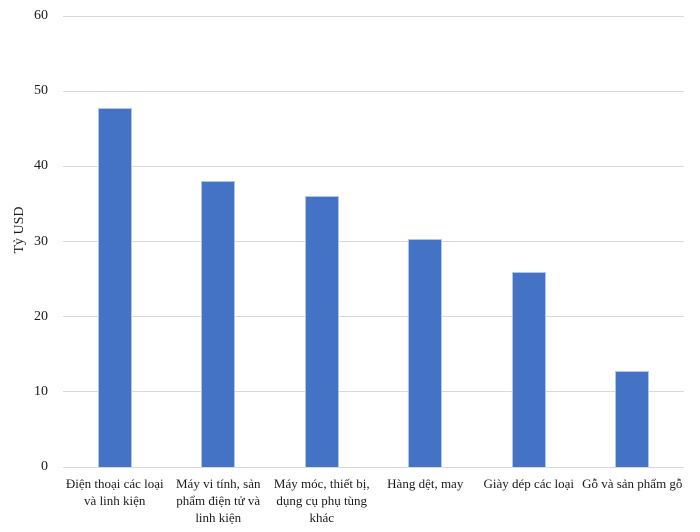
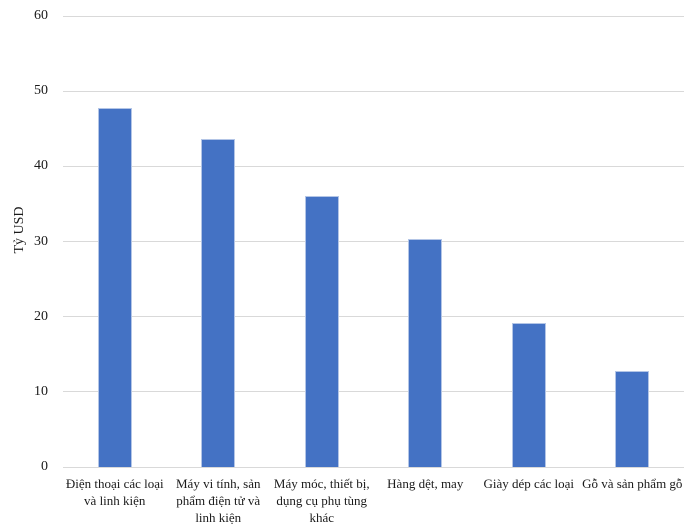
Máy vi tính, sản phẩm điện tử và linh kiện: 38 -> 44
Giày dép các loại: 26 -> 19
